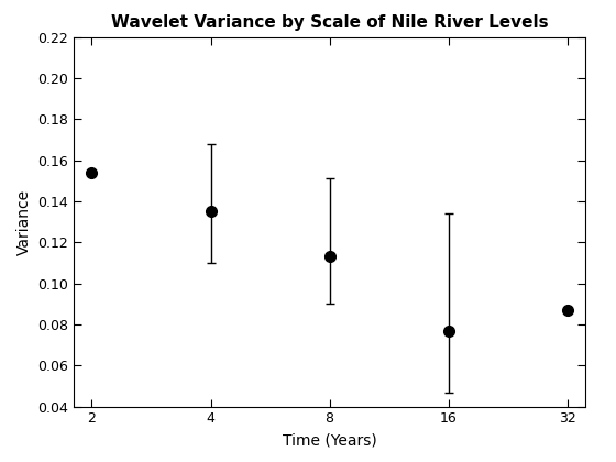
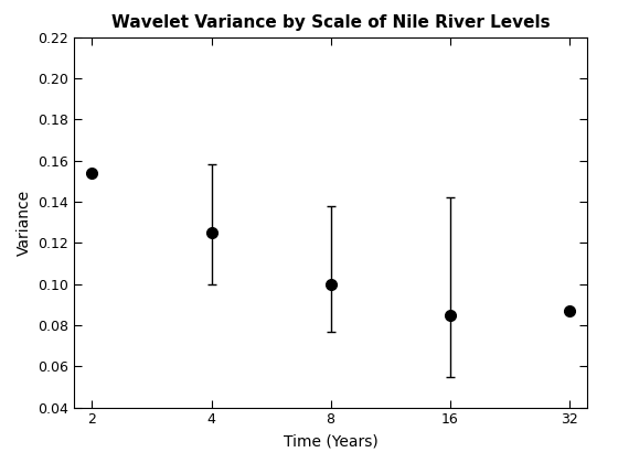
4: 0.135 -> 0.125
8: 0.113 -> 0.100
16: 0.077 -> 0.085
